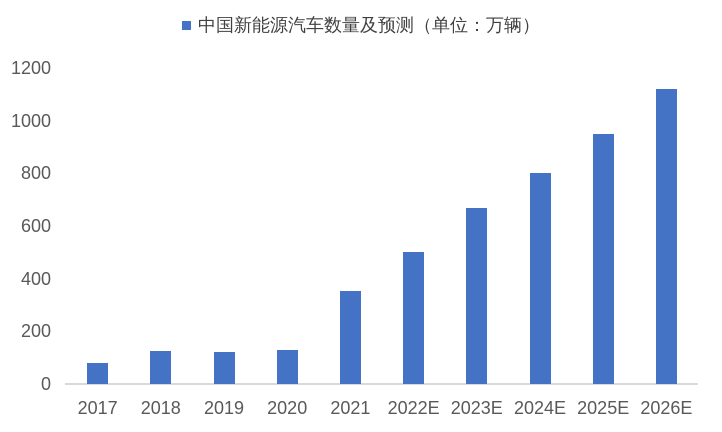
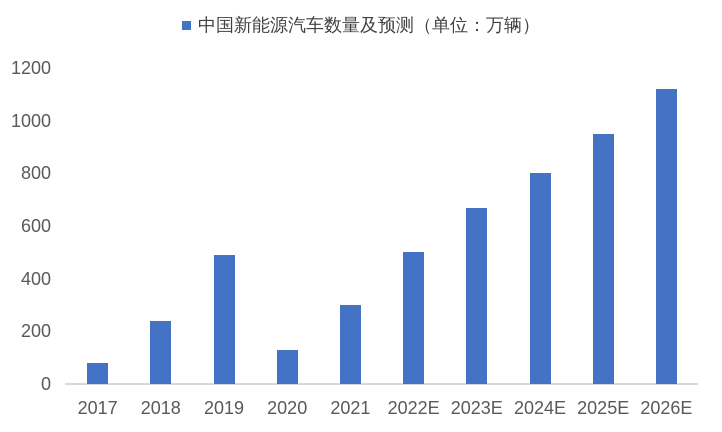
2018: 120 -> 240
2019: 120 -> 490
2021: 350 -> 300
